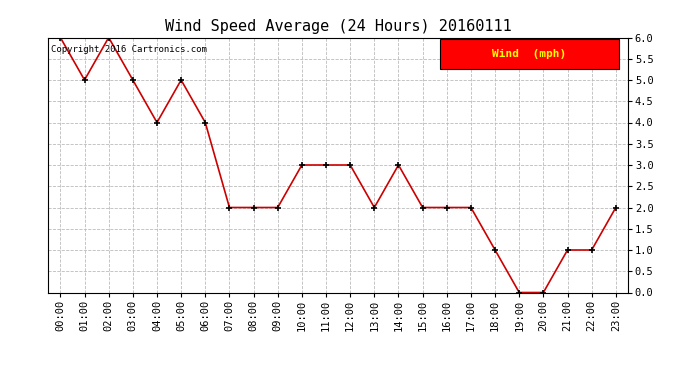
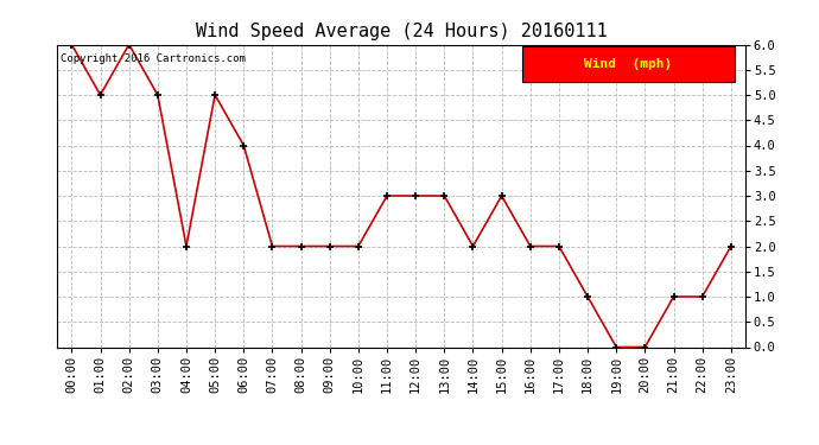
04:00: 4 -> 2
10:00: 3 -> 2
13:00: 2 -> 3
14:00: 3 -> 2
15:00: 2 -> 3
